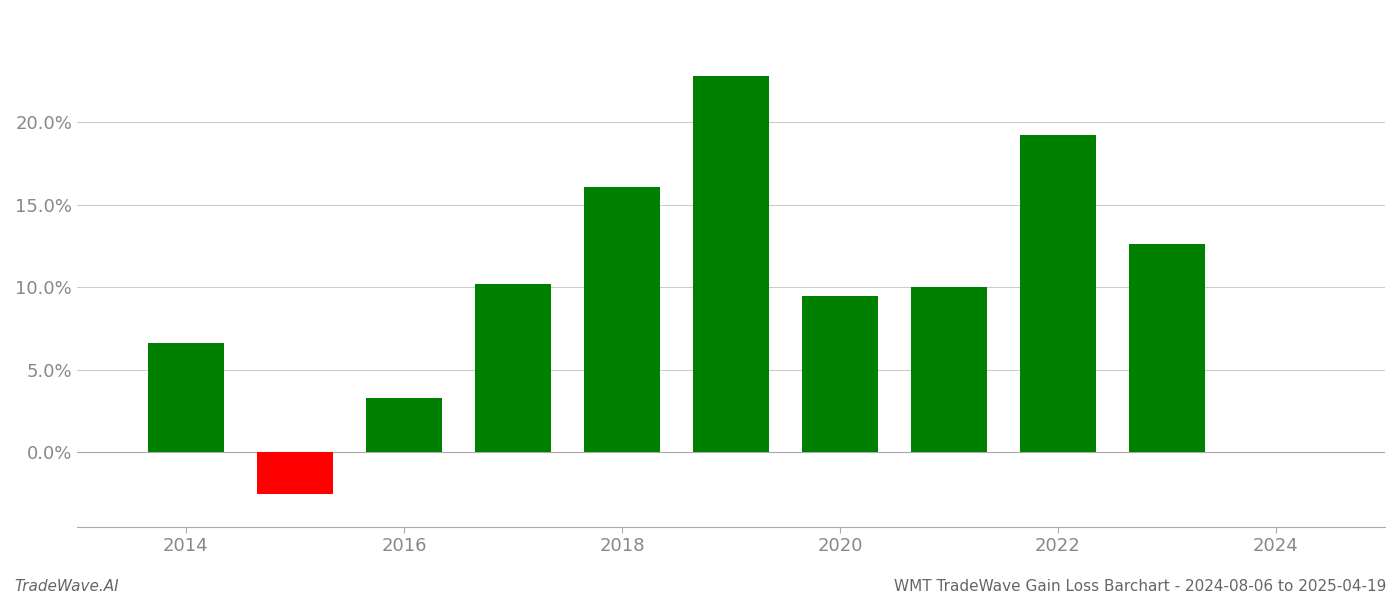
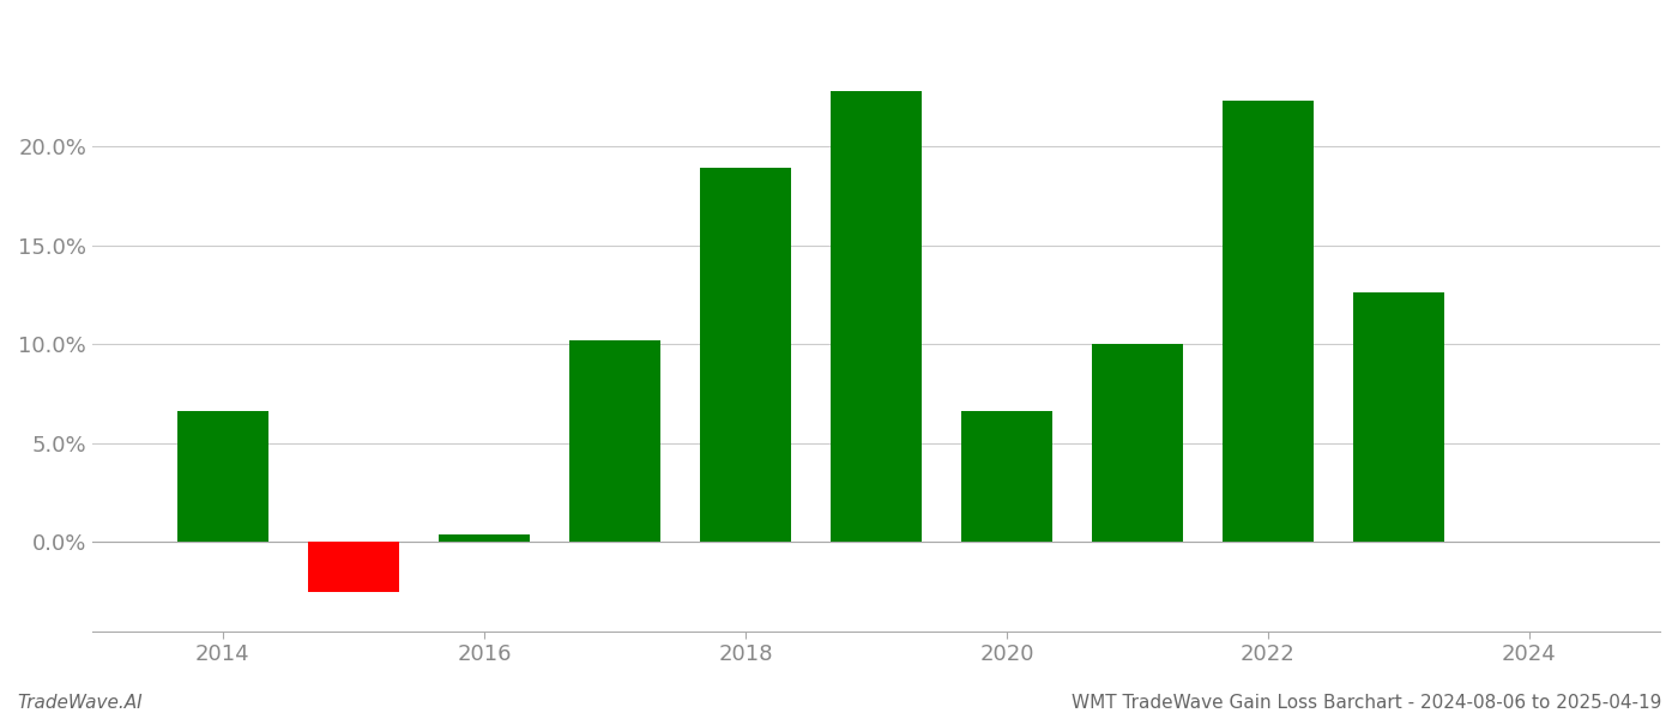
2016: 3.3% -> 0.4%
2018: 16.1% -> 18.9%
2020: 9.5% -> 6.6%
2022: 19.2% -> 22.3%
